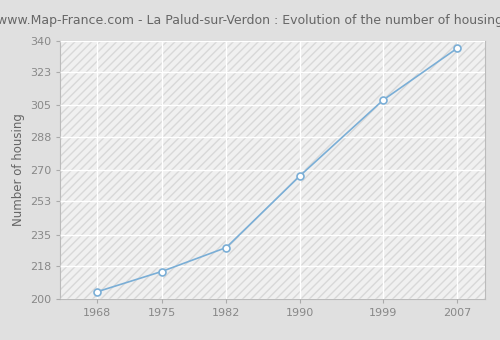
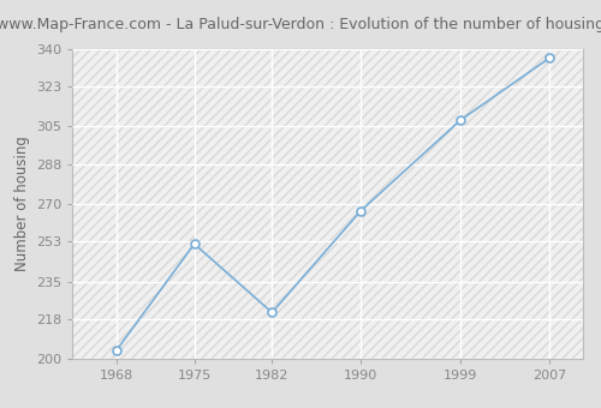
1975: 215 -> 252
1982: 228 -> 221
